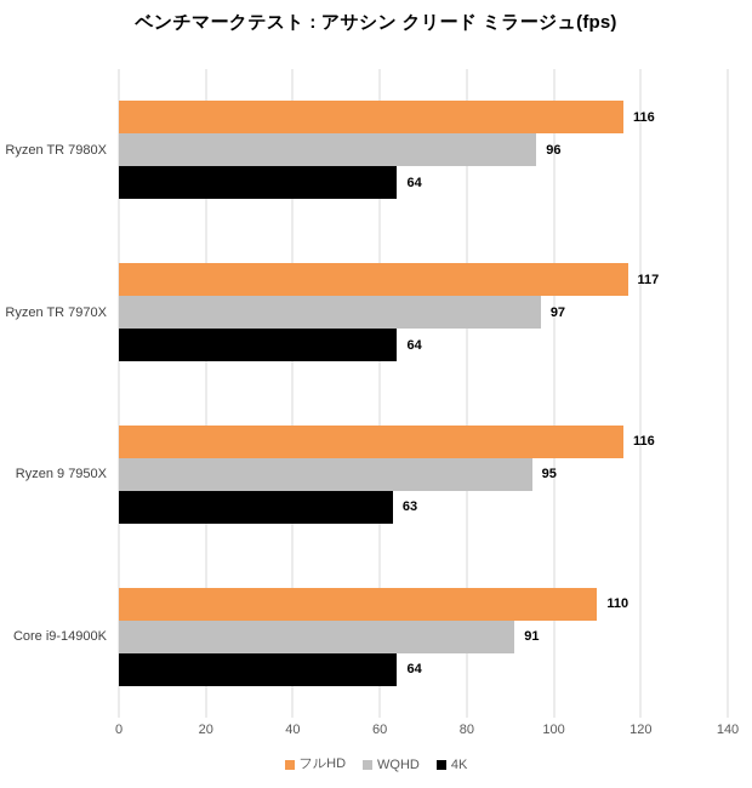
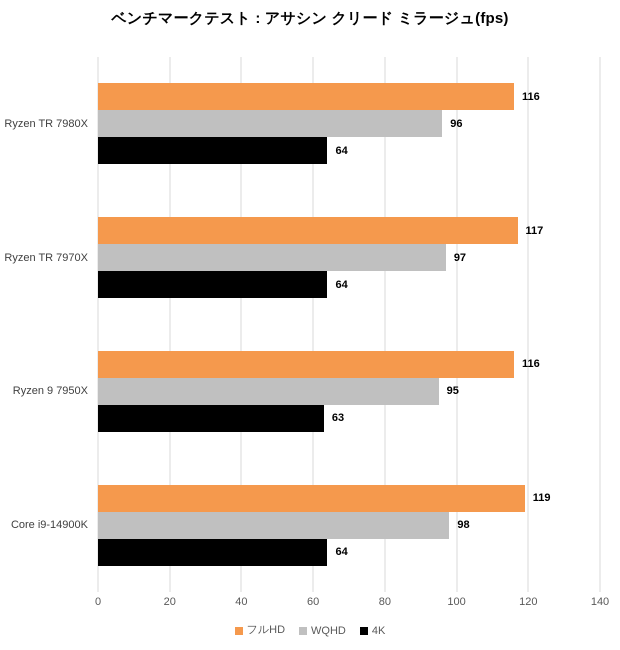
フルHD/Core i9-14900K: 110 -> 119
WQHD/Core i9-14900K: 91 -> 98
